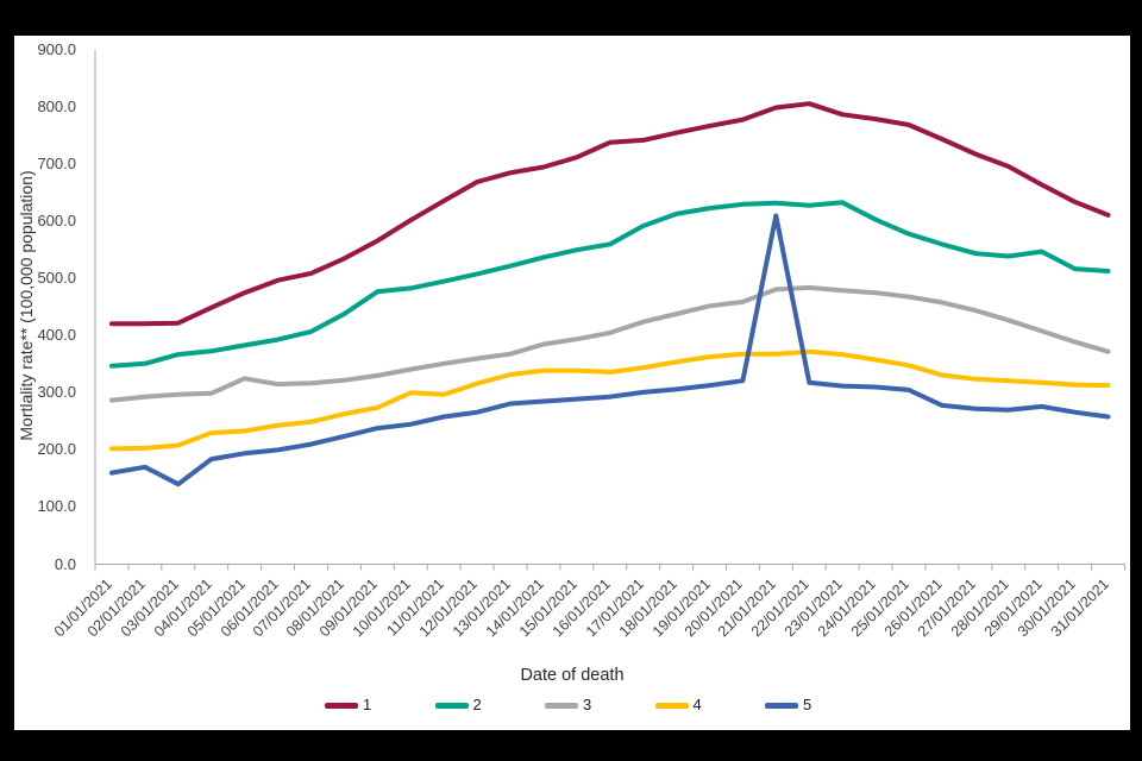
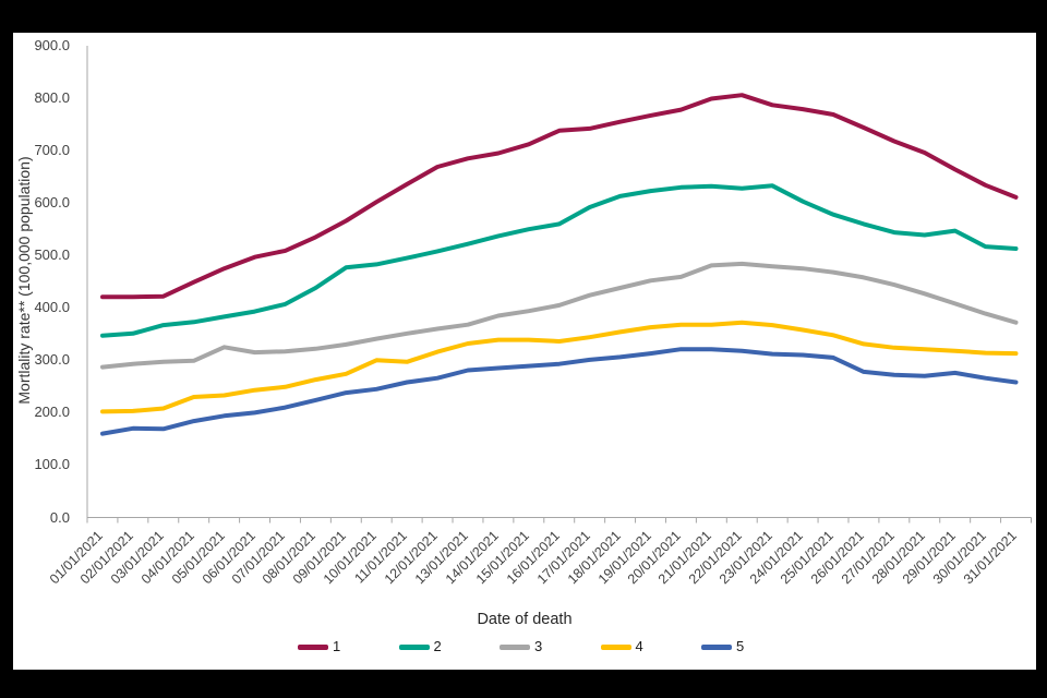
5/03/01/2021: 140 -> 170
5/21/01/2021: 610 -> 320
